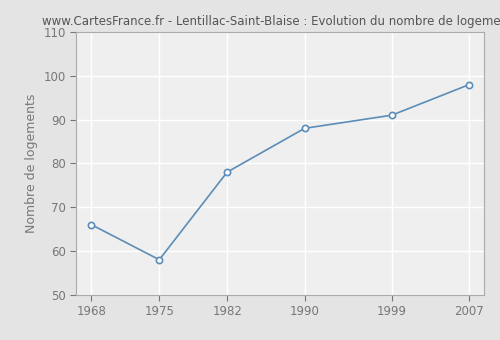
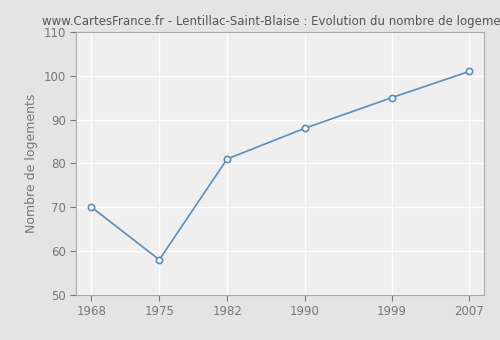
1968: 66 -> 70
1982: 78 -> 81
1999: 91 -> 95
2007: 98 -> 101
